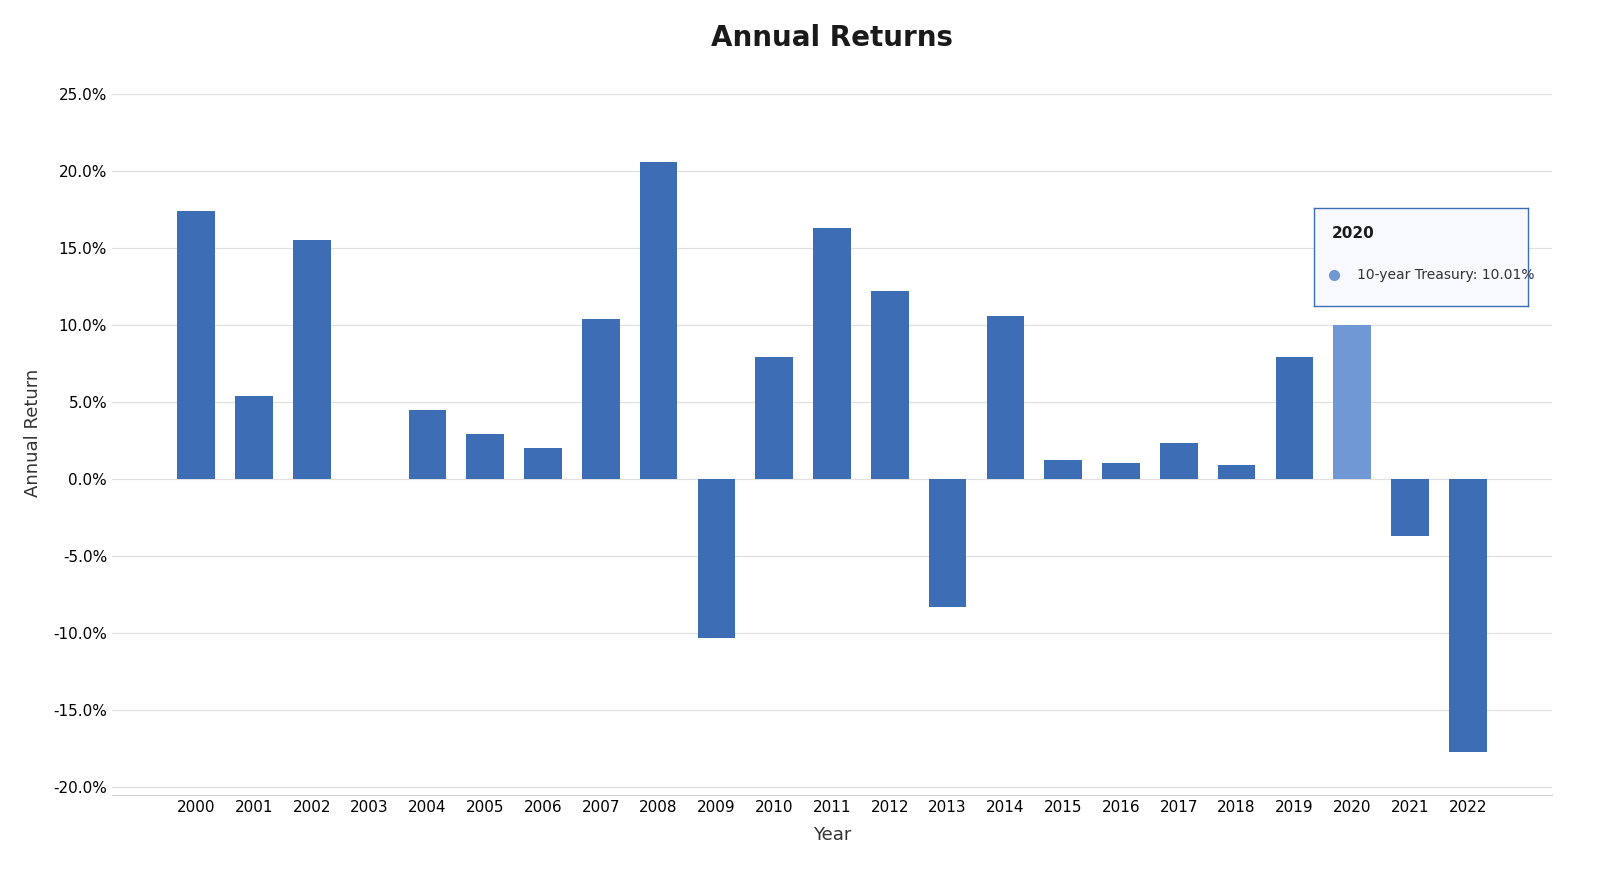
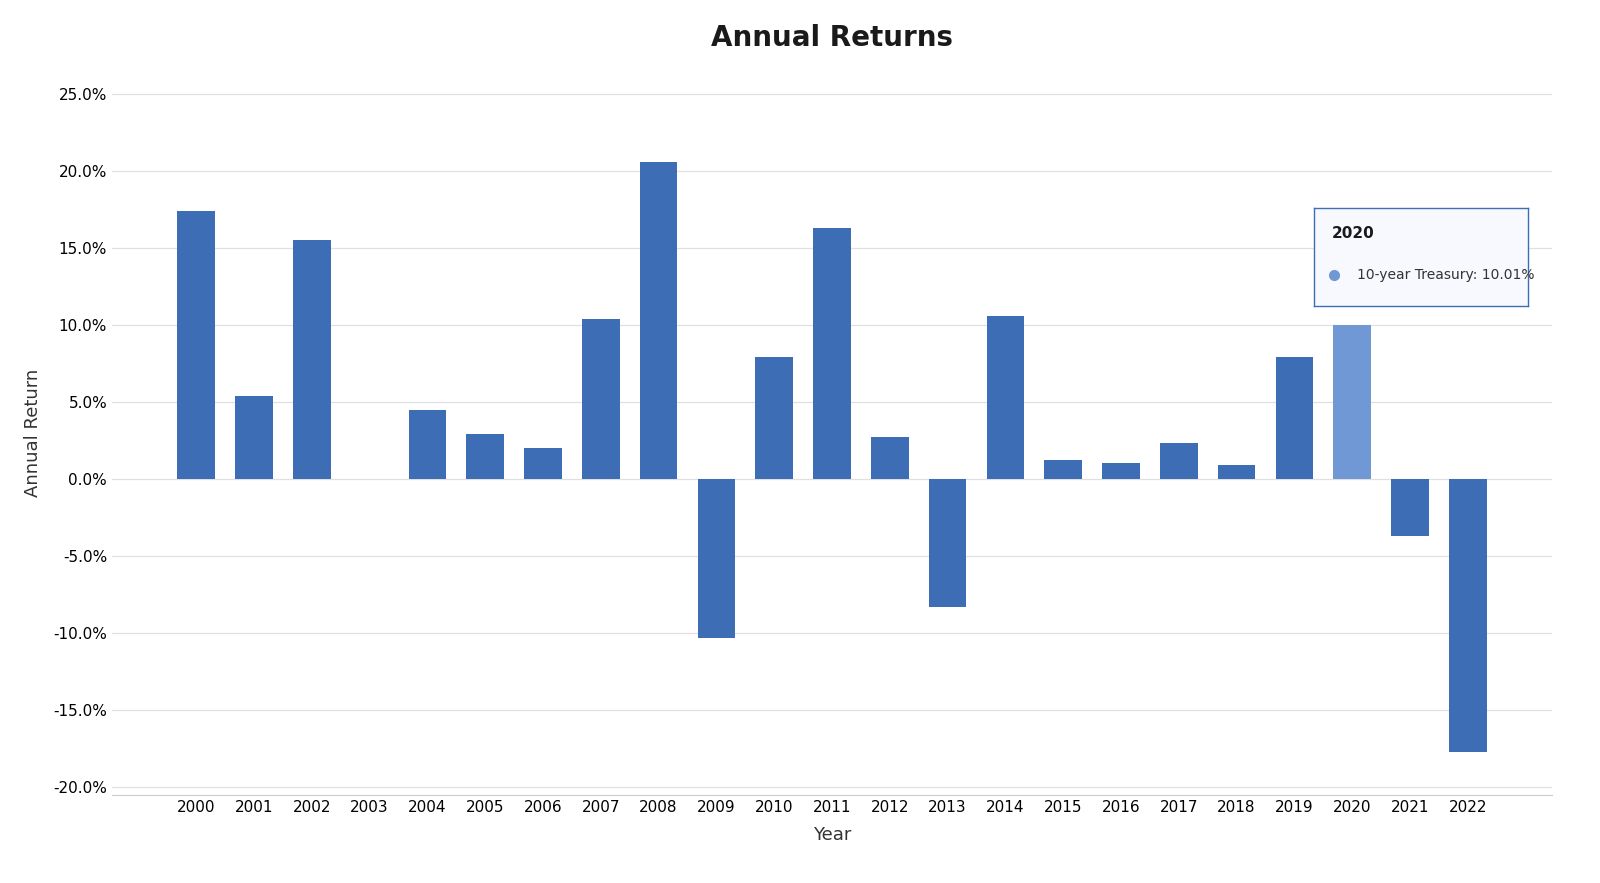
2012: 12.2% -> 2.7%
